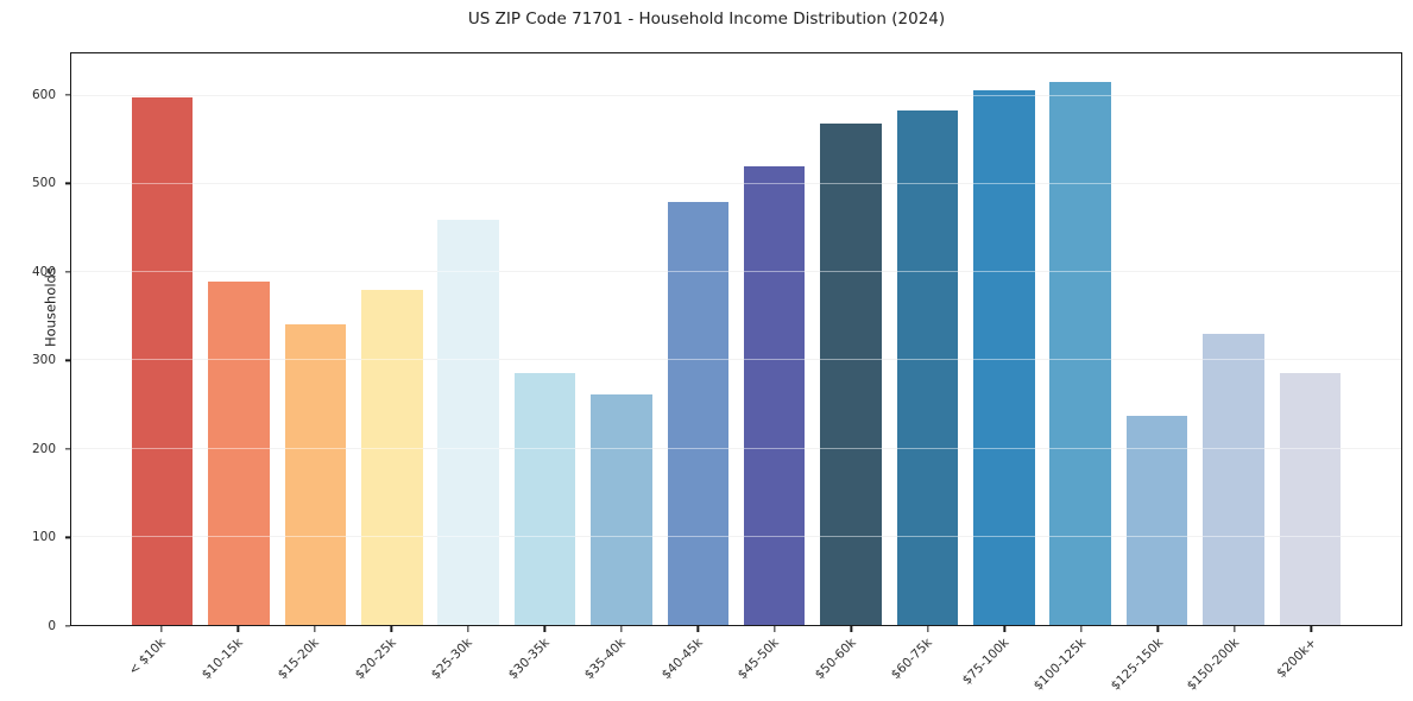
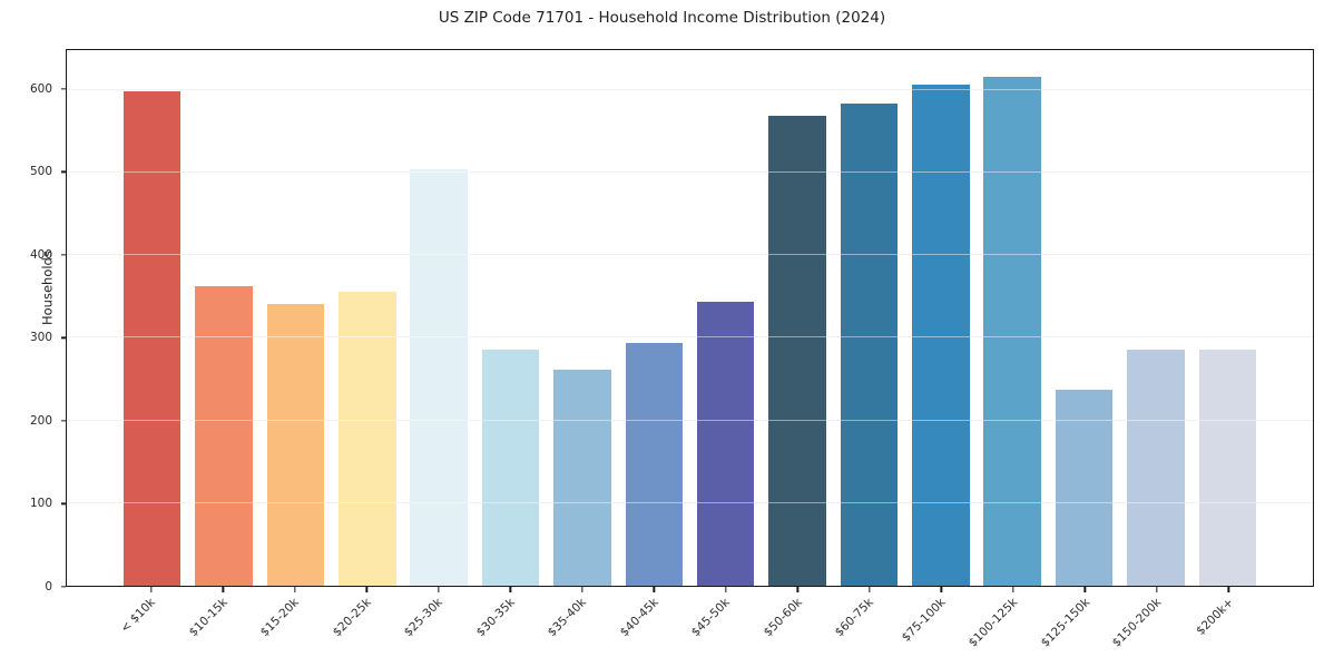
$10-15k: 390 -> 360
$20-25k: 380 -> 360
$25-30k: 460 -> 500
$40-45k: 480 -> 290
$45-50k: 520 -> 340
$150-200k: 330 -> 290
